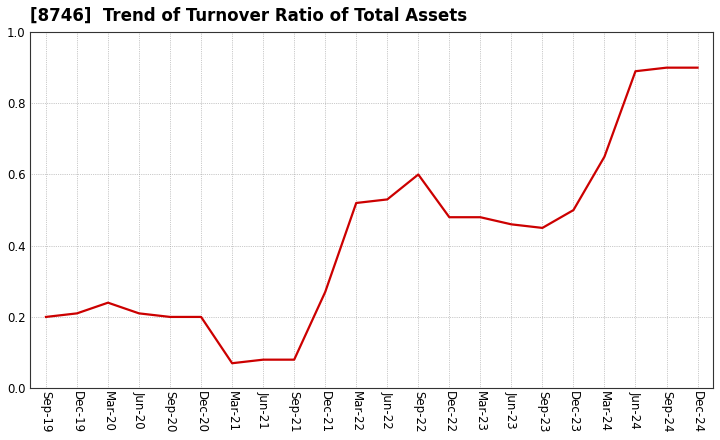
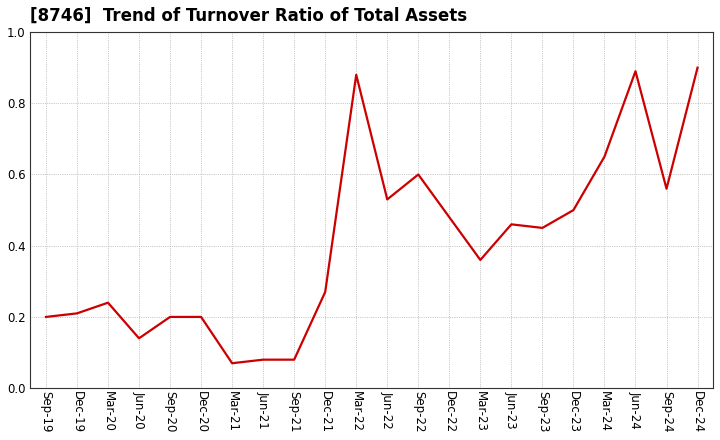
Jun-20: 0.21 -> 0.14
Mar-22: 0.52 -> 0.88
Mar-23: 0.48 -> 0.36
Sep-24: 0.90 -> 0.56
